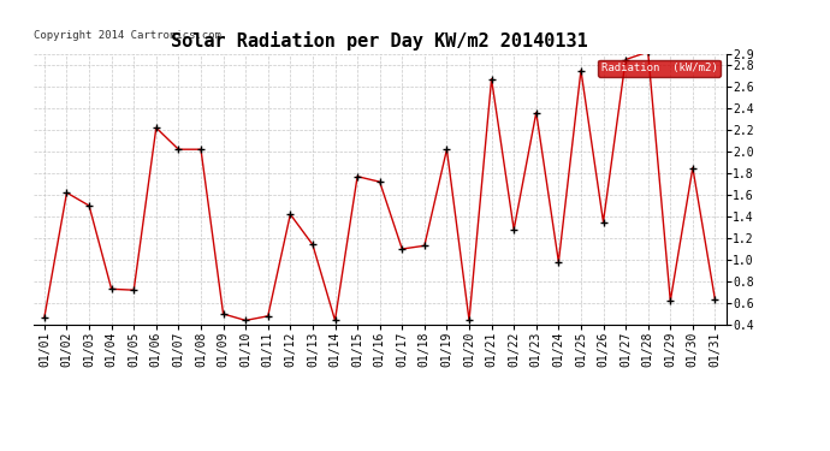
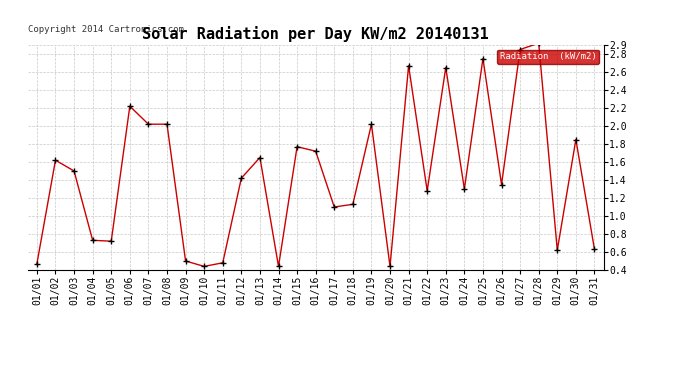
01/13: 1.14 -> 1.65
01/23: 2.36 -> 2.65
01/24: 0.98 -> 1.30
